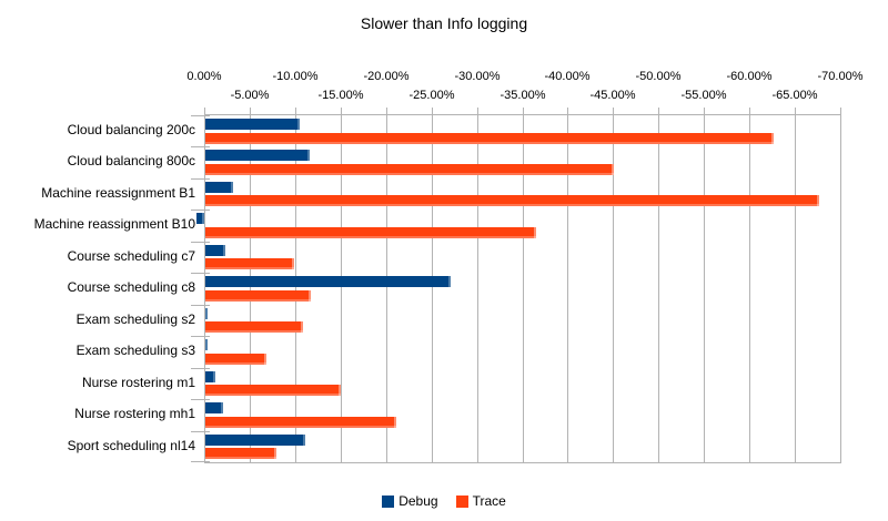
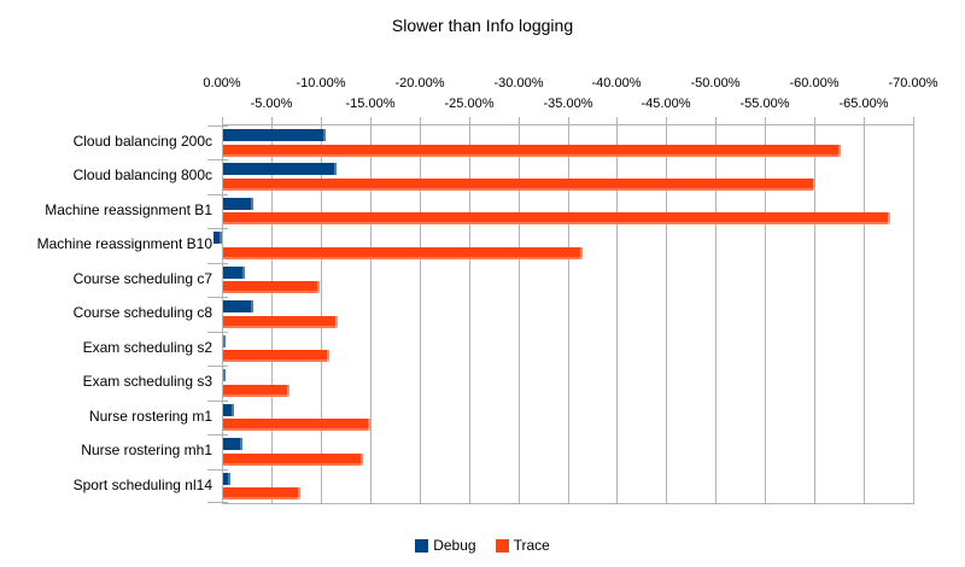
Trace/Cloud balancing 800c: -45% -> -60%
Debug/Course scheduling c8: -27% -> -3%
Trace/Nurse rostering mh1: -21% -> -14%
Debug/Sport scheduling nl14: -11% -> -1%
